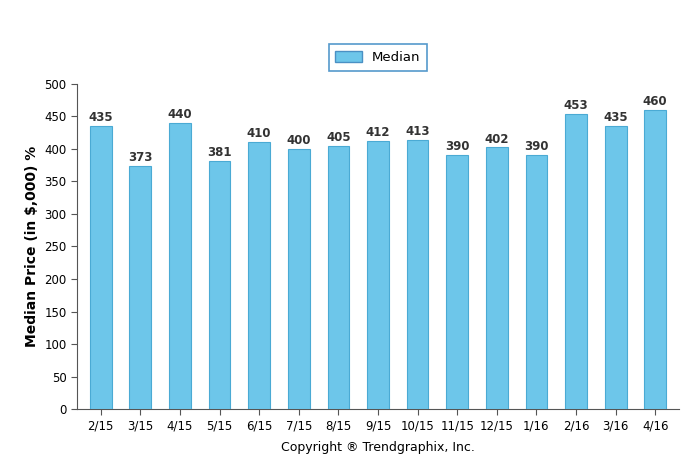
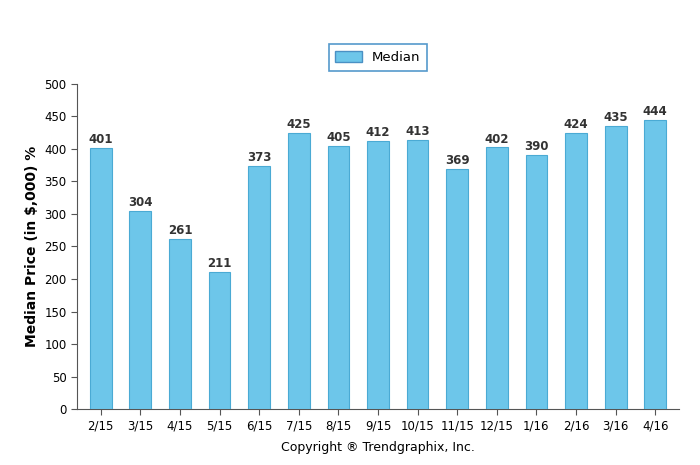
2/15: 435 -> 401
3/15: 373 -> 304
4/15: 440 -> 261
5/15: 381 -> 211
6/15: 410 -> 373
7/15: 400 -> 425
11/15: 390 -> 369
2/16: 453 -> 424
4/16: 460 -> 444
